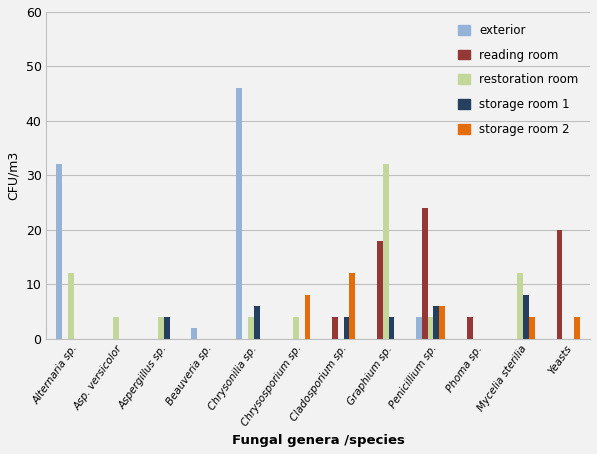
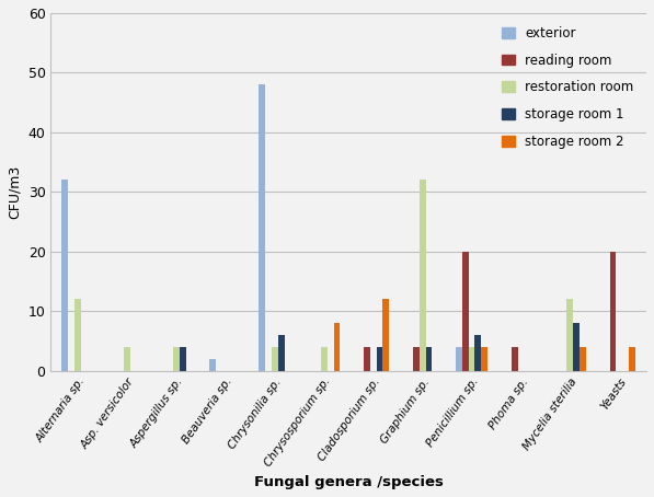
exterior/Chrysonilia sp.: 46 -> 48
reading room/Graphium sp.: 18 -> 4
reading room/Penicillium sp.: 24 -> 20
storage room 2/Penicillium sp.: 6 -> 4
